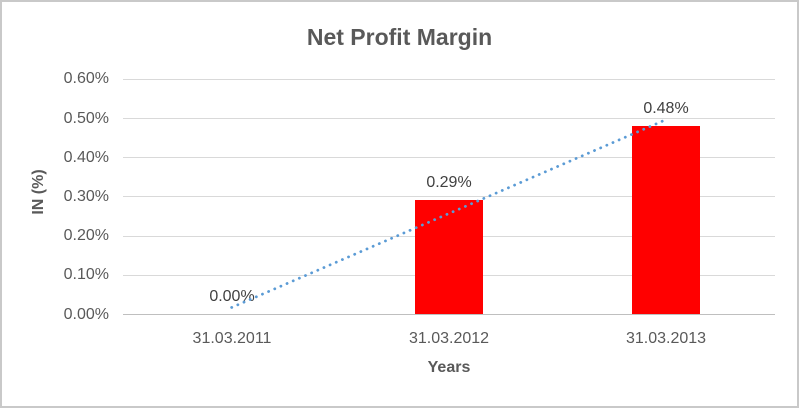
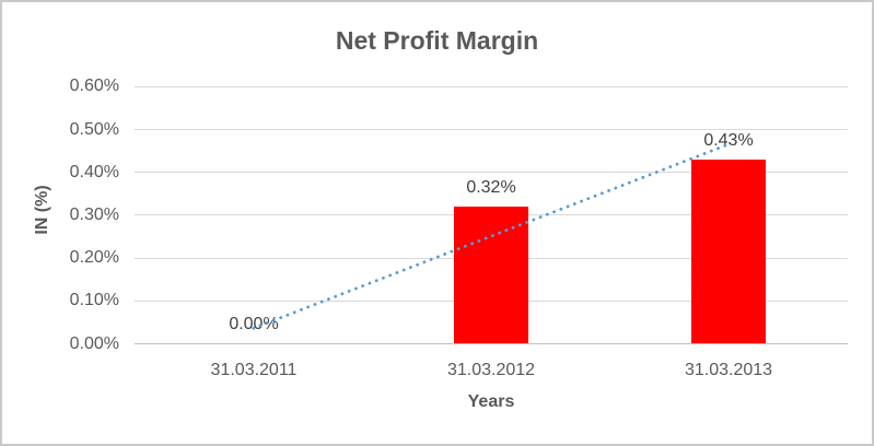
31.03.2012: 0.29% -> 0.32%
31.03.2013: 0.48% -> 0.43%
